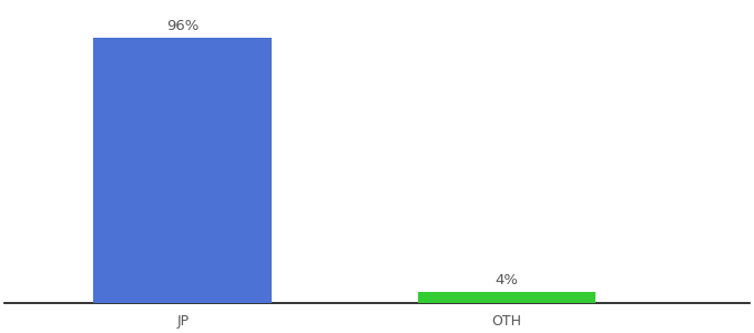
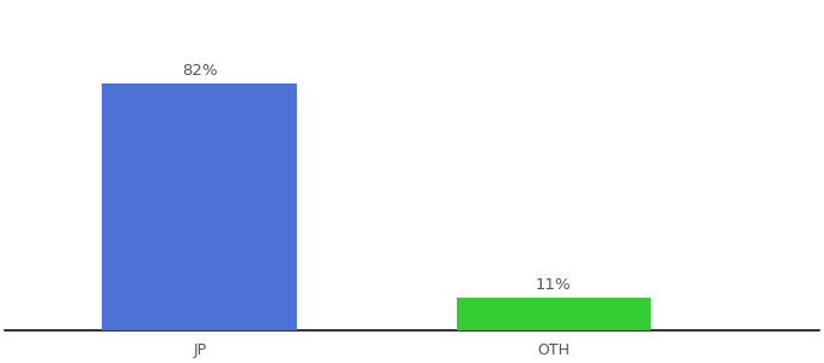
JP: 96% -> 82%
OTH: 4% -> 11%
